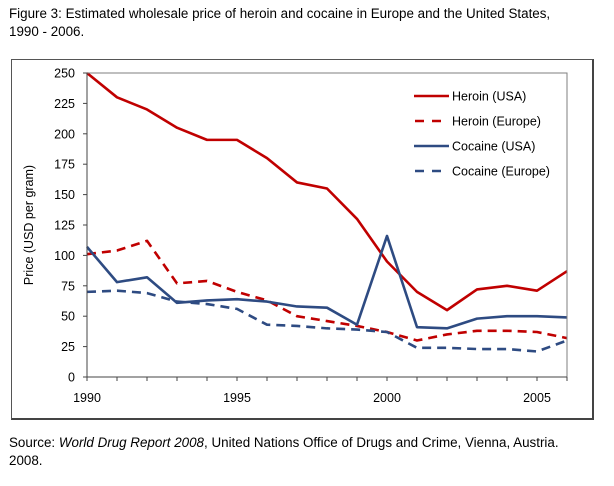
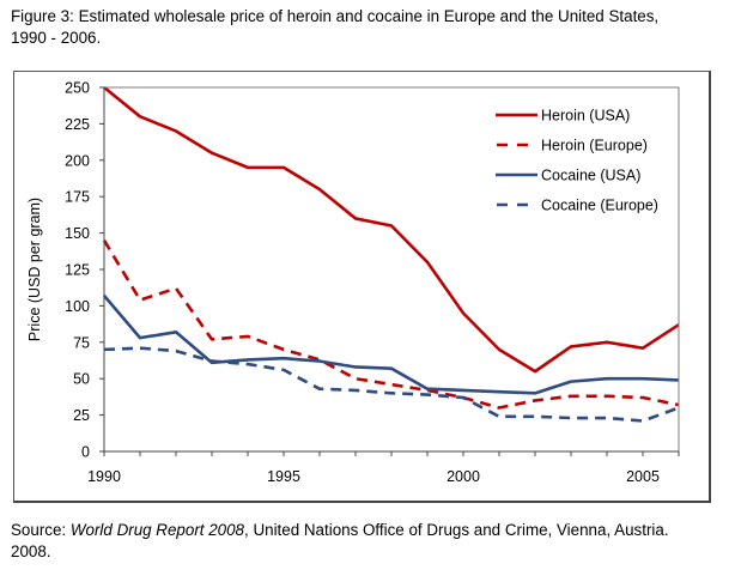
Heroin (Europe)/1990: 101 -> 145
Cocaine (USA)/2000: 116 -> 42
